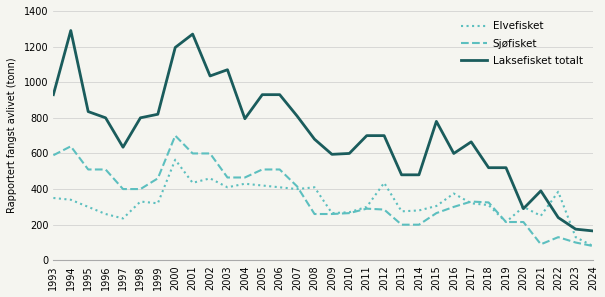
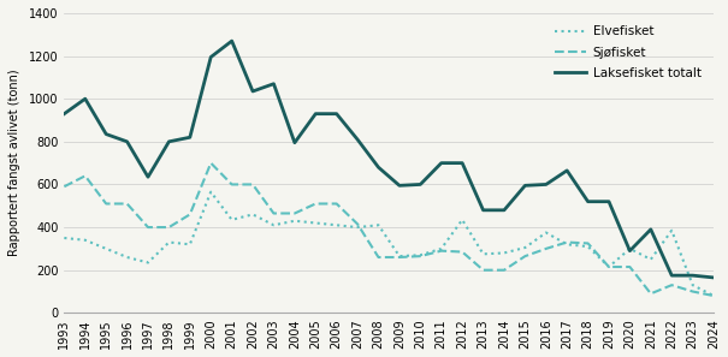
Laksefisket totalt/1994: 1290 -> 1000
Laksefisket totalt/2015: 780 -> 600
Laksefisket totalt/2022: 240 -> 180
